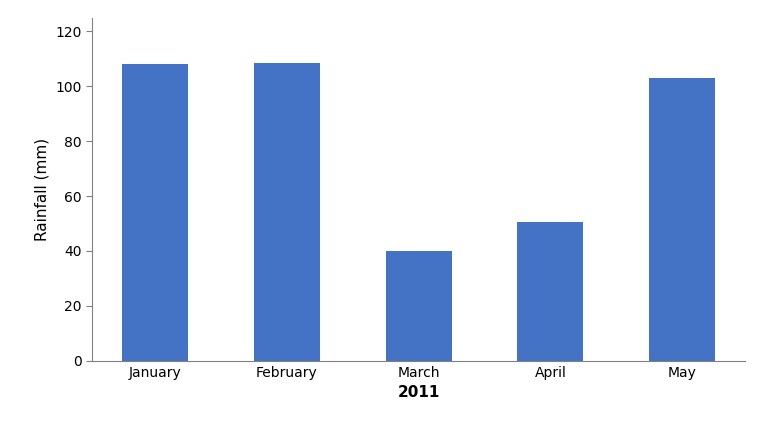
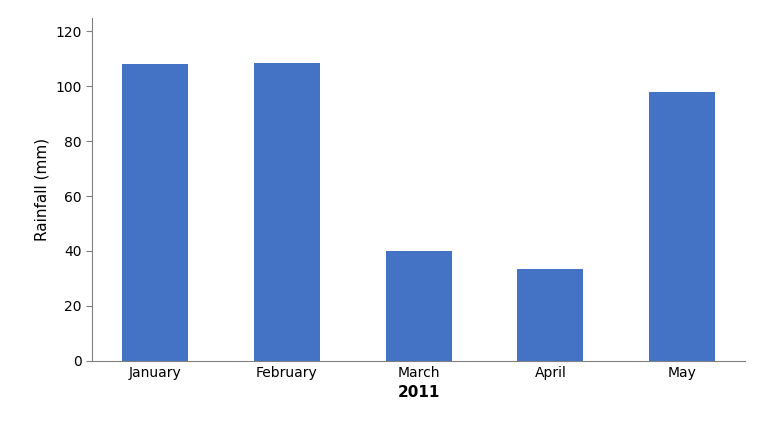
April: 50.5 -> 33.5
May: 103.0 -> 98.0
